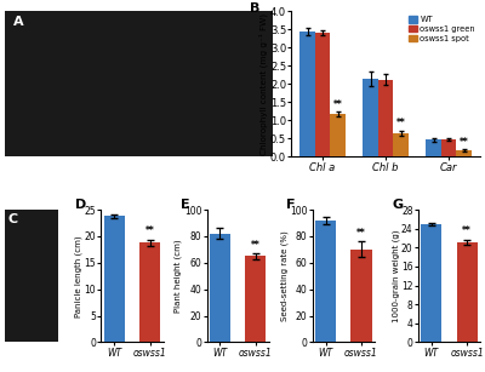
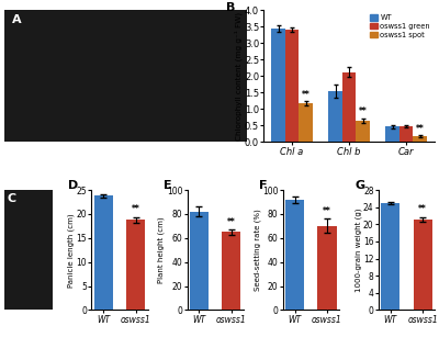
WT/Chl b: 2.15 -> 1.55
